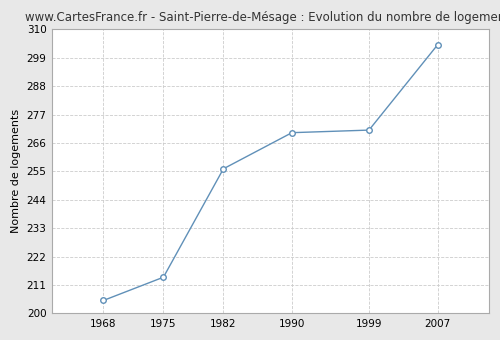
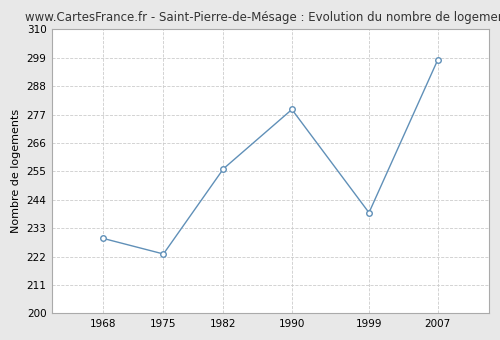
1968: 205 -> 229
1975: 214 -> 223
1990: 270 -> 279
1999: 271 -> 239
2007: 304 -> 298
